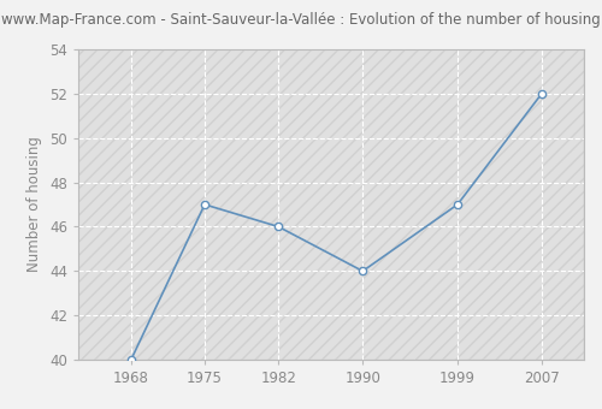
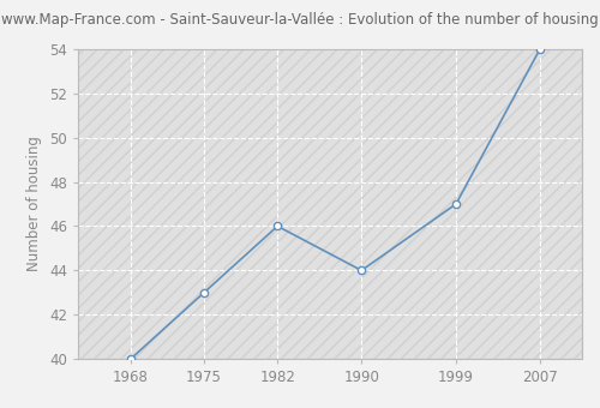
1975: 47 -> 43
2007: 52 -> 54
